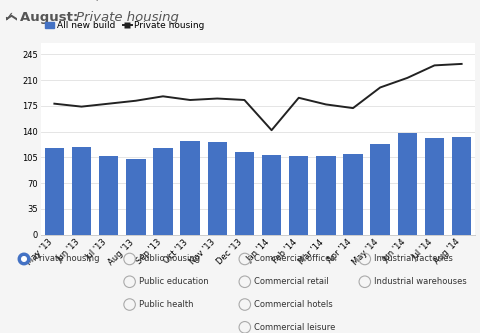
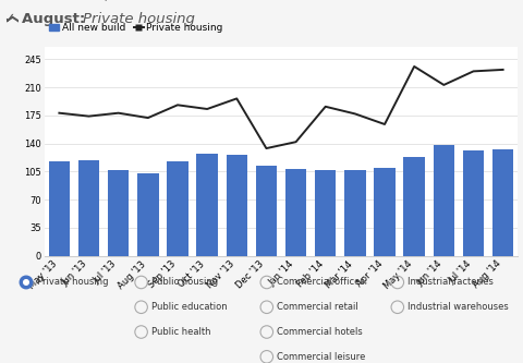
Private housing/Aug '13: 182 -> 172
Private housing/Nov '13: 185 -> 196
Private housing/Dec '13: 183 -> 134
Private housing/Apr '14: 172 -> 164
Private housing/May '14: 200 -> 236
